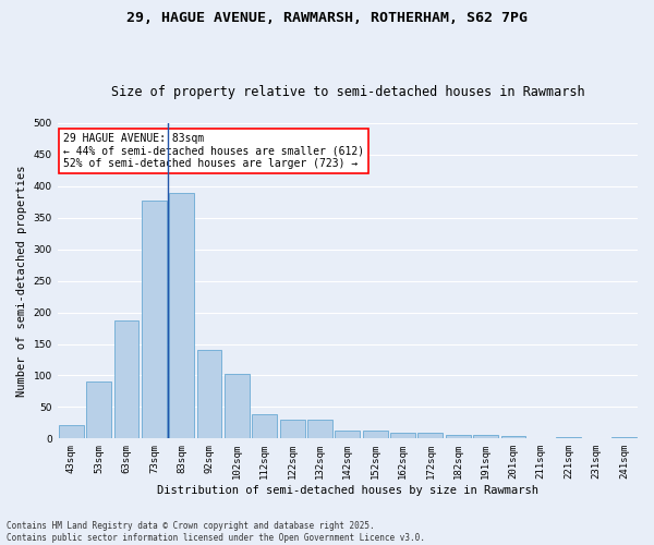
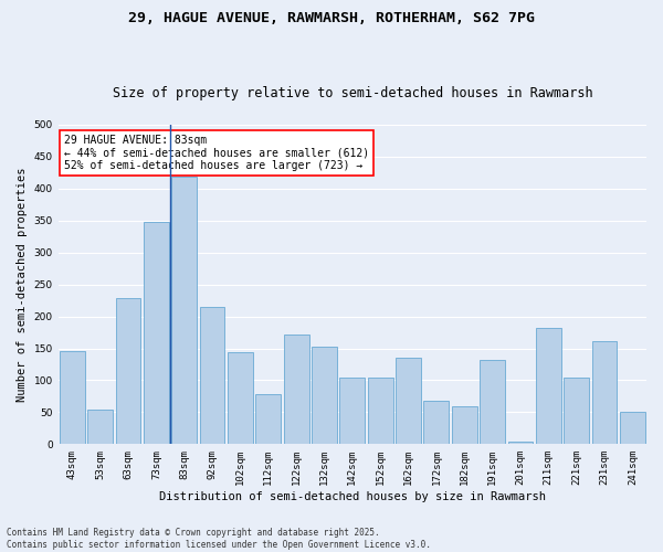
43sqm: 22 -> 146
53sqm: 90 -> 54
63sqm: 187 -> 228
73sqm: 378 -> 348
83sqm: 390 -> 418
92sqm: 140 -> 214
102sqm: 103 -> 144
112sqm: 39 -> 78
122sqm: 30 -> 172
132sqm: 30 -> 152
142sqm: 12 -> 104
152sqm: 12 -> 104
162sqm: 9 -> 136
172sqm: 9 -> 68
182sqm: 6 -> 60
191sqm: 5 -> 132
211sqm: 1 -> 182
221sqm: 3 -> 104
231sqm: 1 -> 162
241sqm: 2 -> 50
